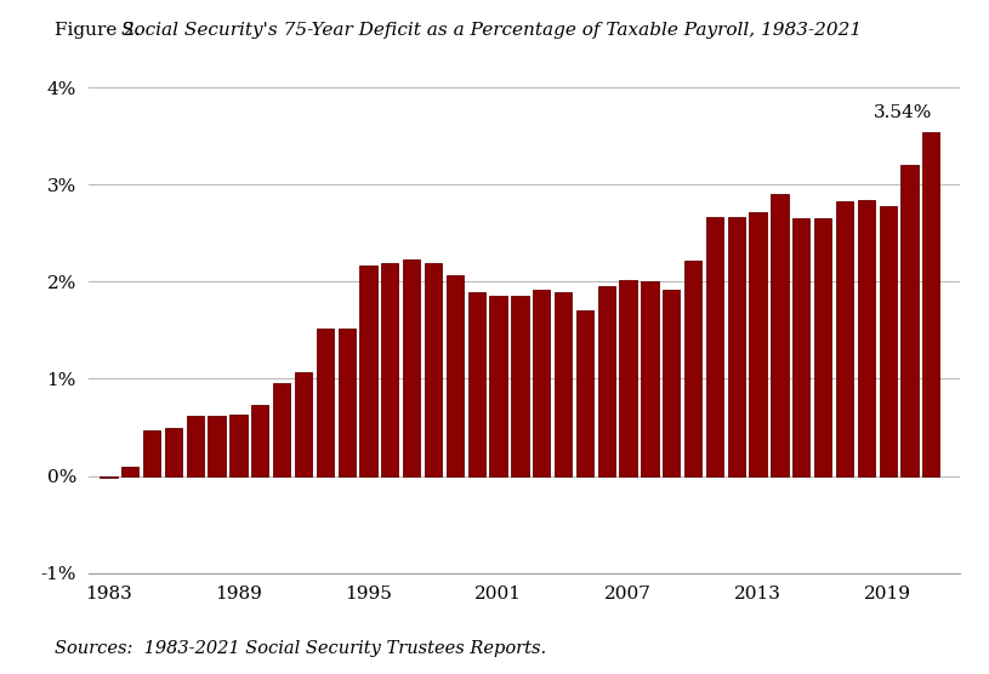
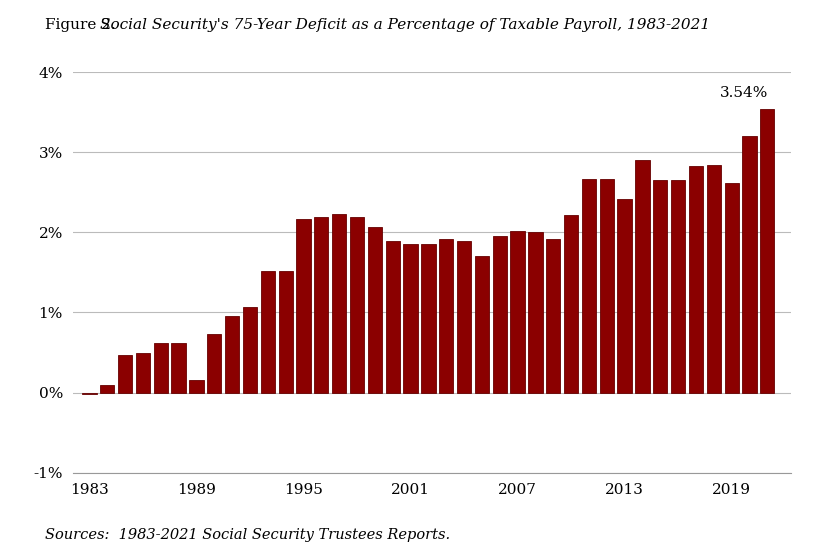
1989: 0.63% -> 0.16%
2013: 2.72% -> 2.42%
2019: 2.78% -> 2.62%
